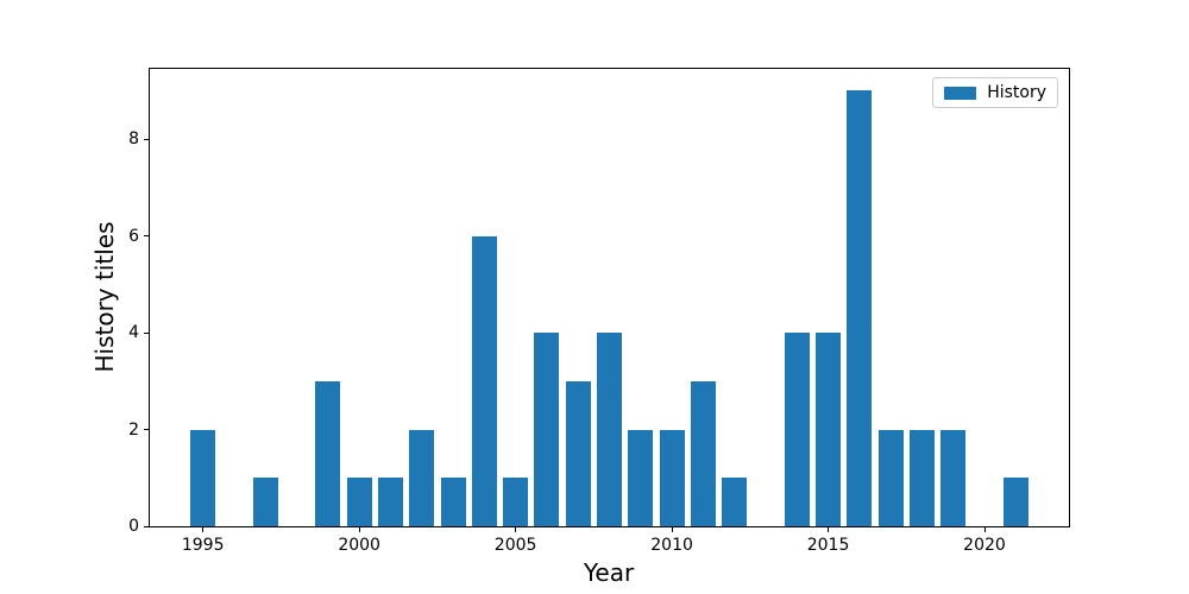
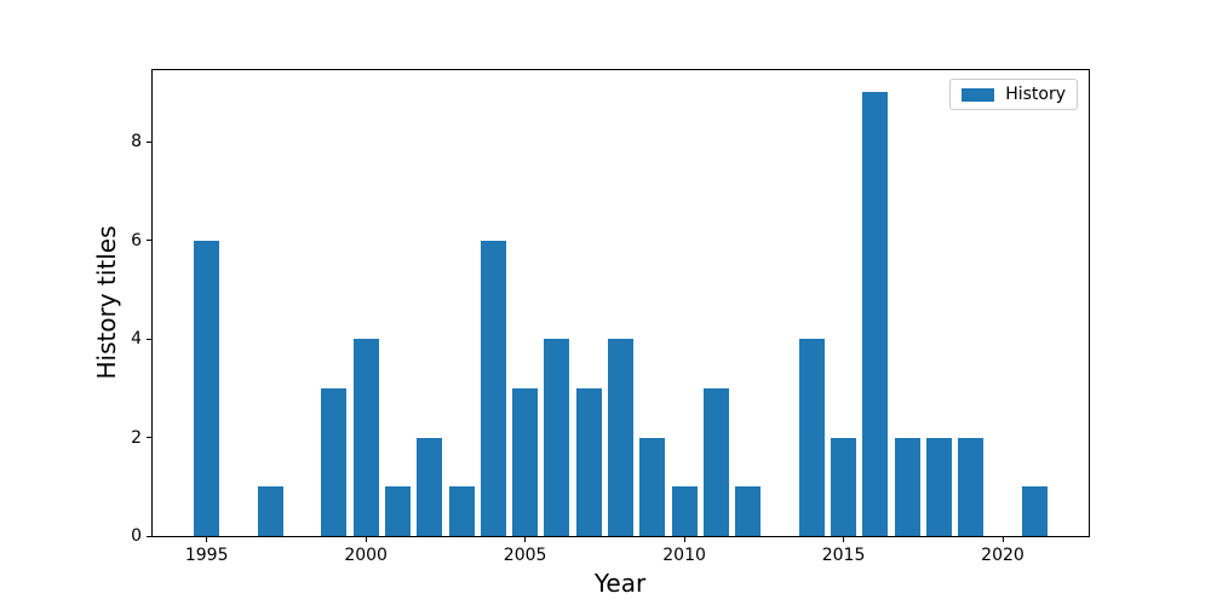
1995: 2 -> 6
2000: 1 -> 4
2005: 1 -> 3
2010: 2 -> 1
2015: 4 -> 2
